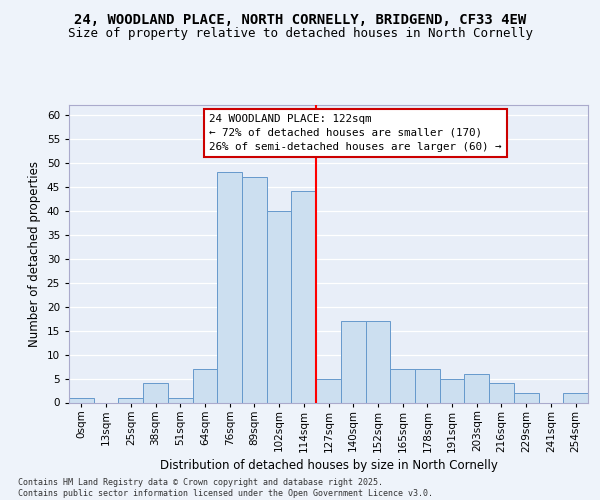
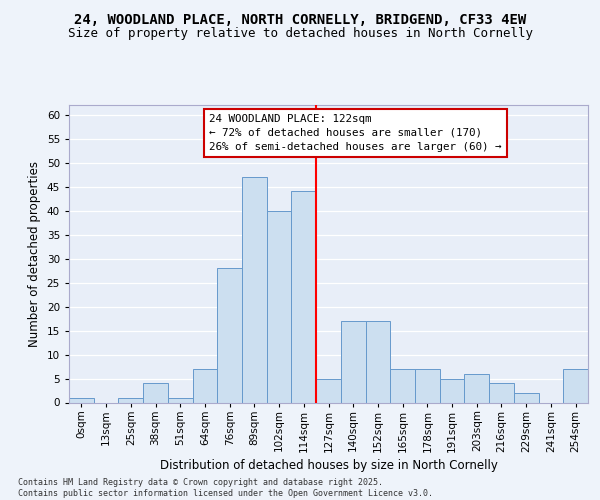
76sqm: 48 -> 28
254sqm: 2 -> 7
